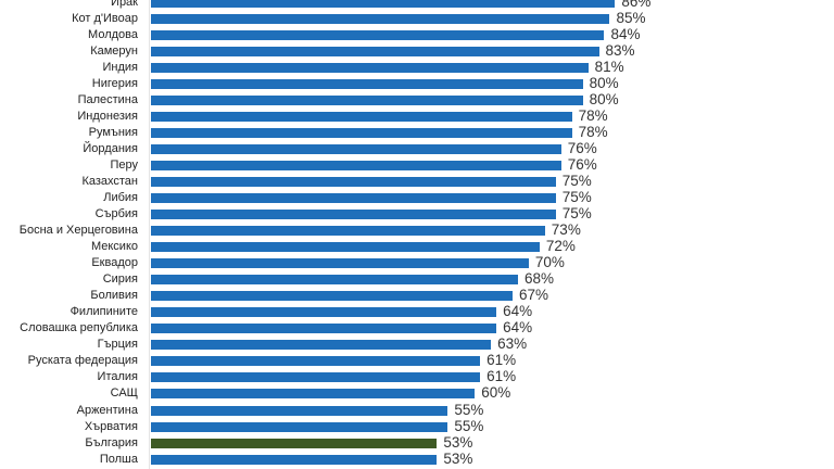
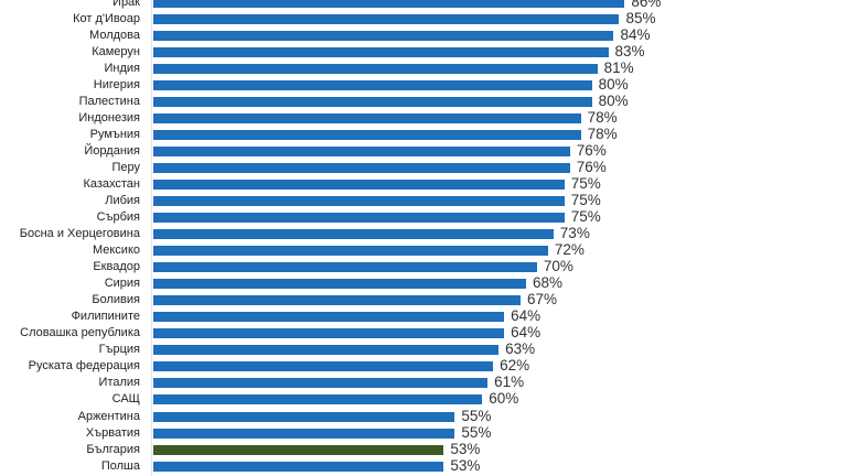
Руската федерация: 61% -> 62%
